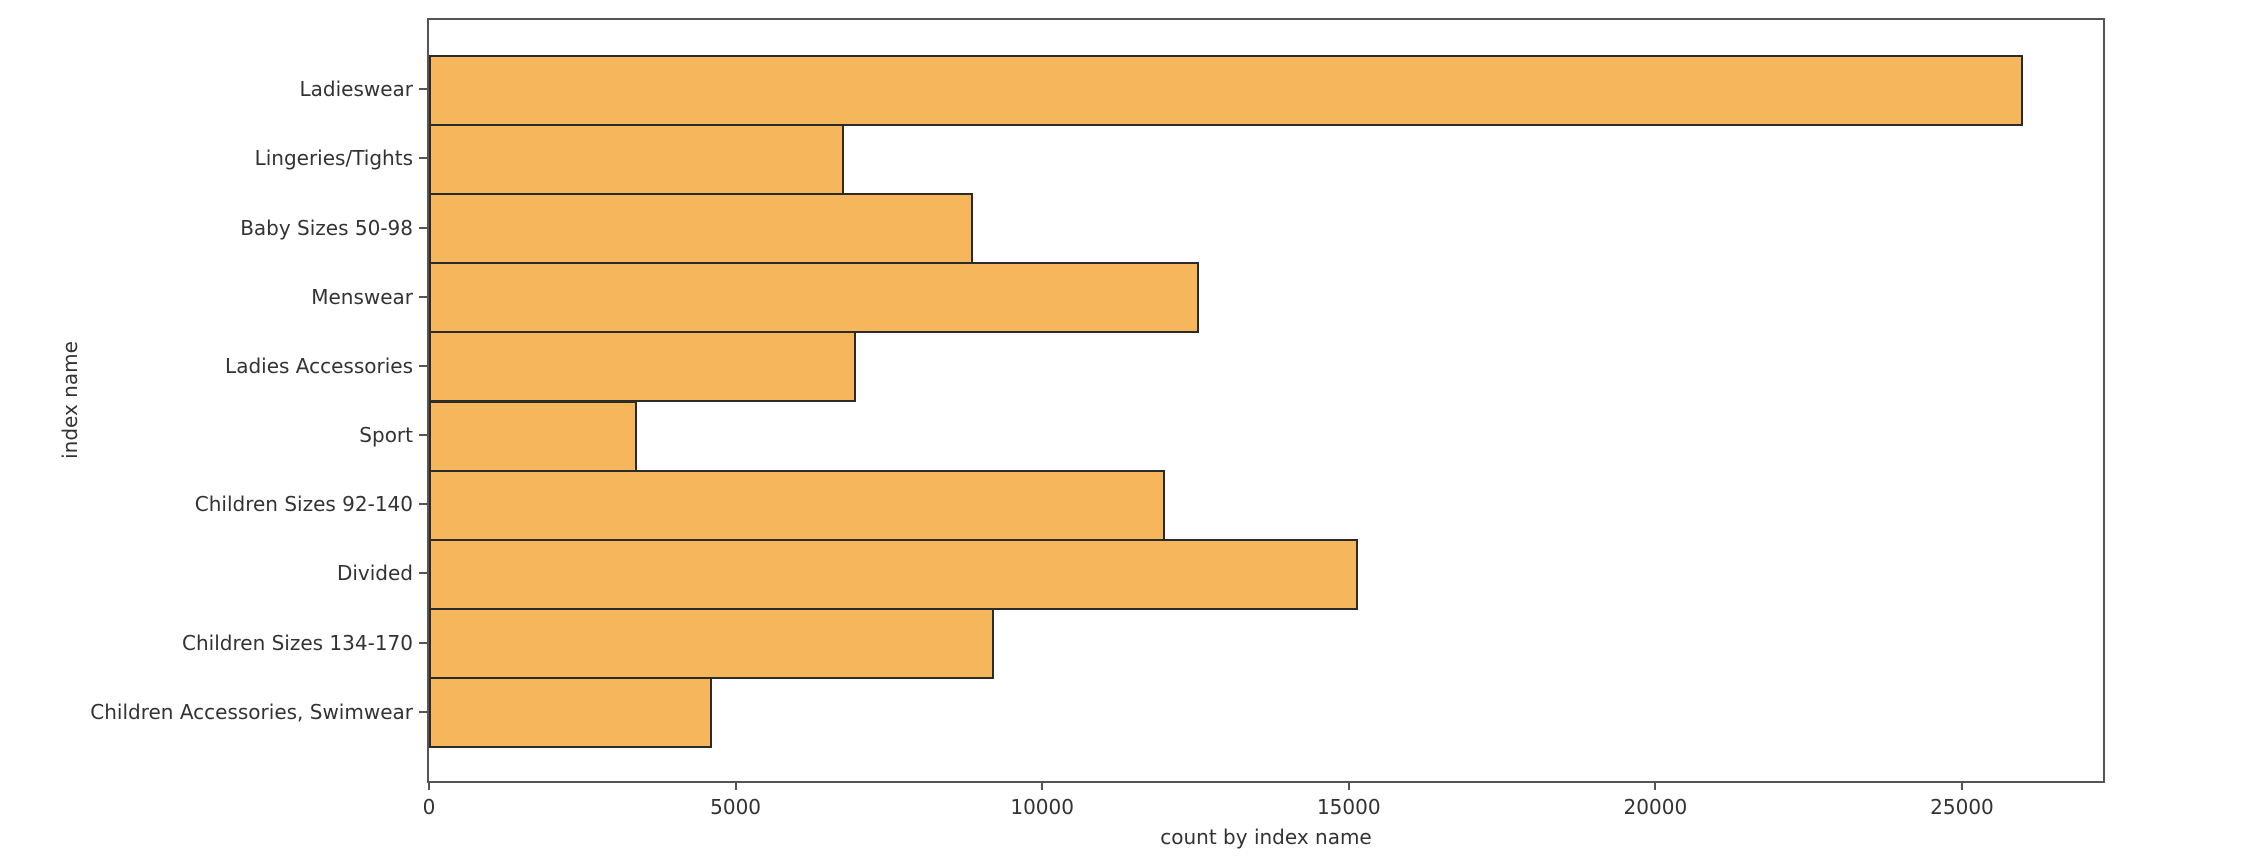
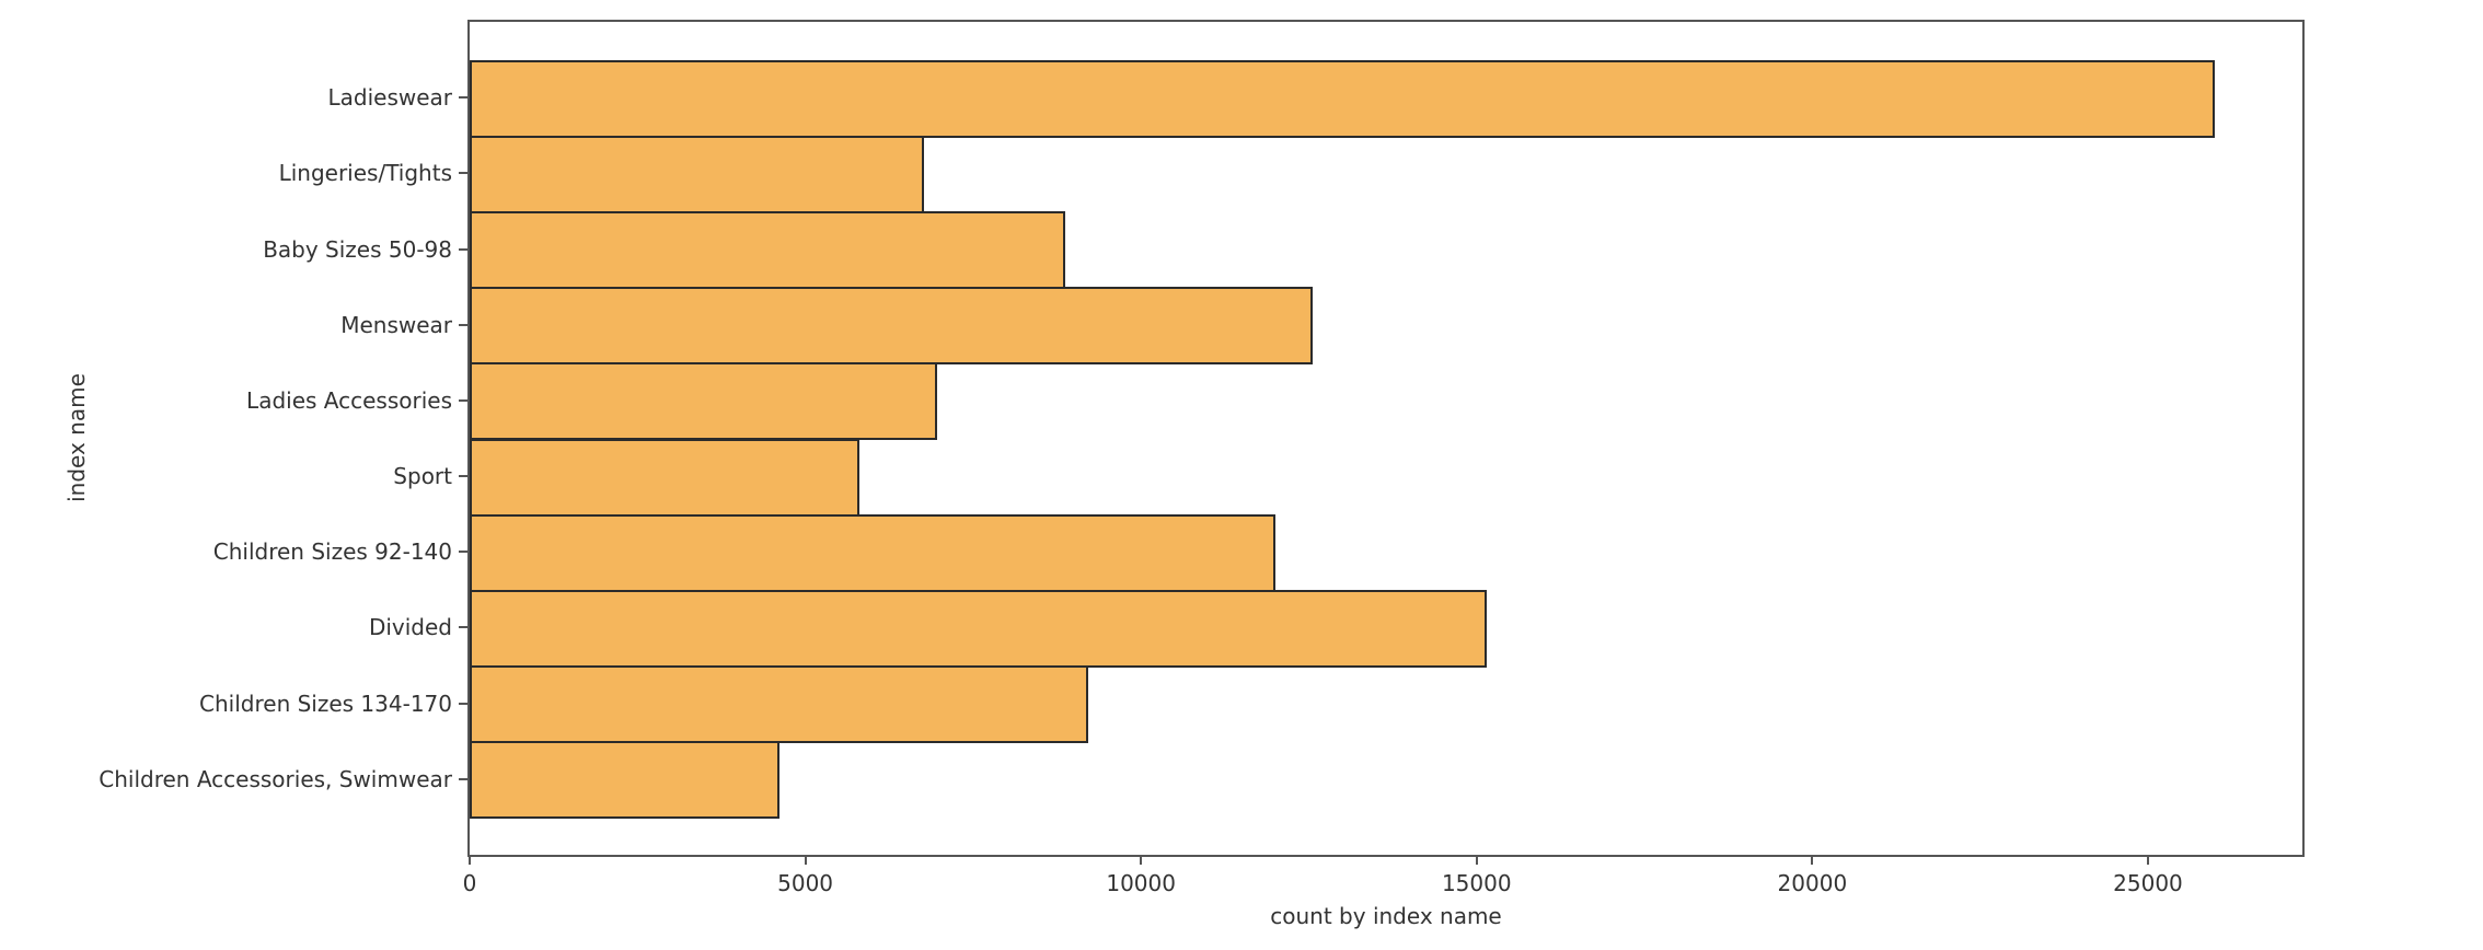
Sport: 3400 -> 5800
